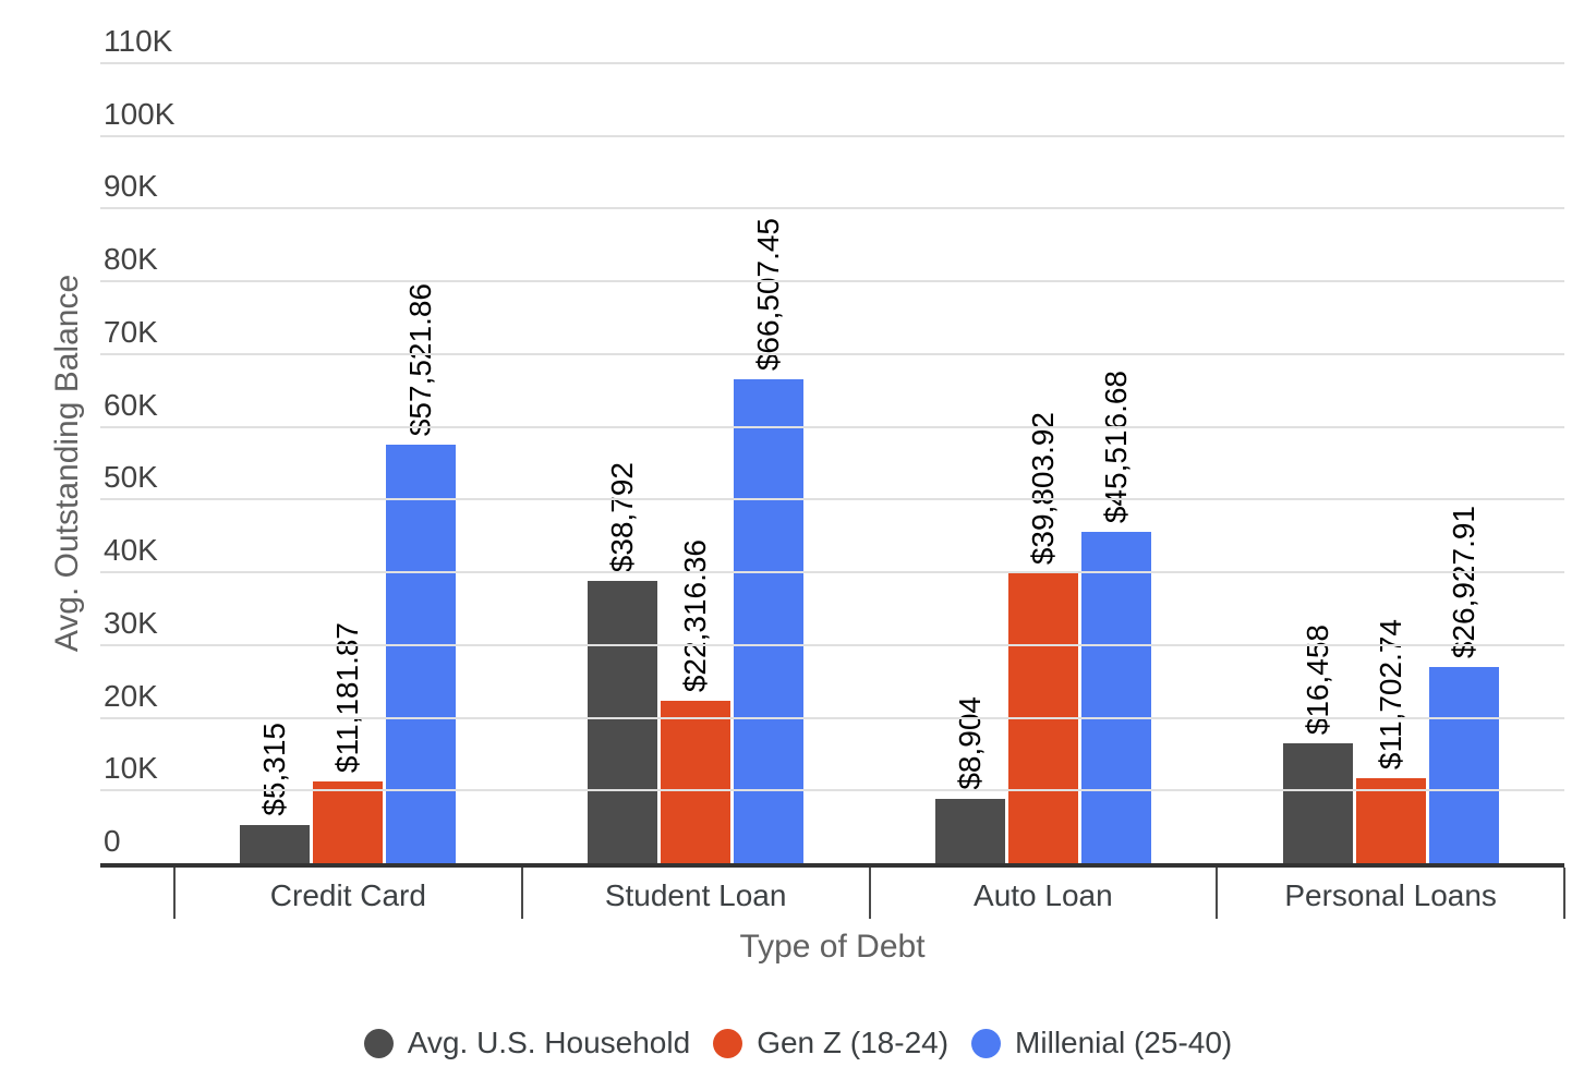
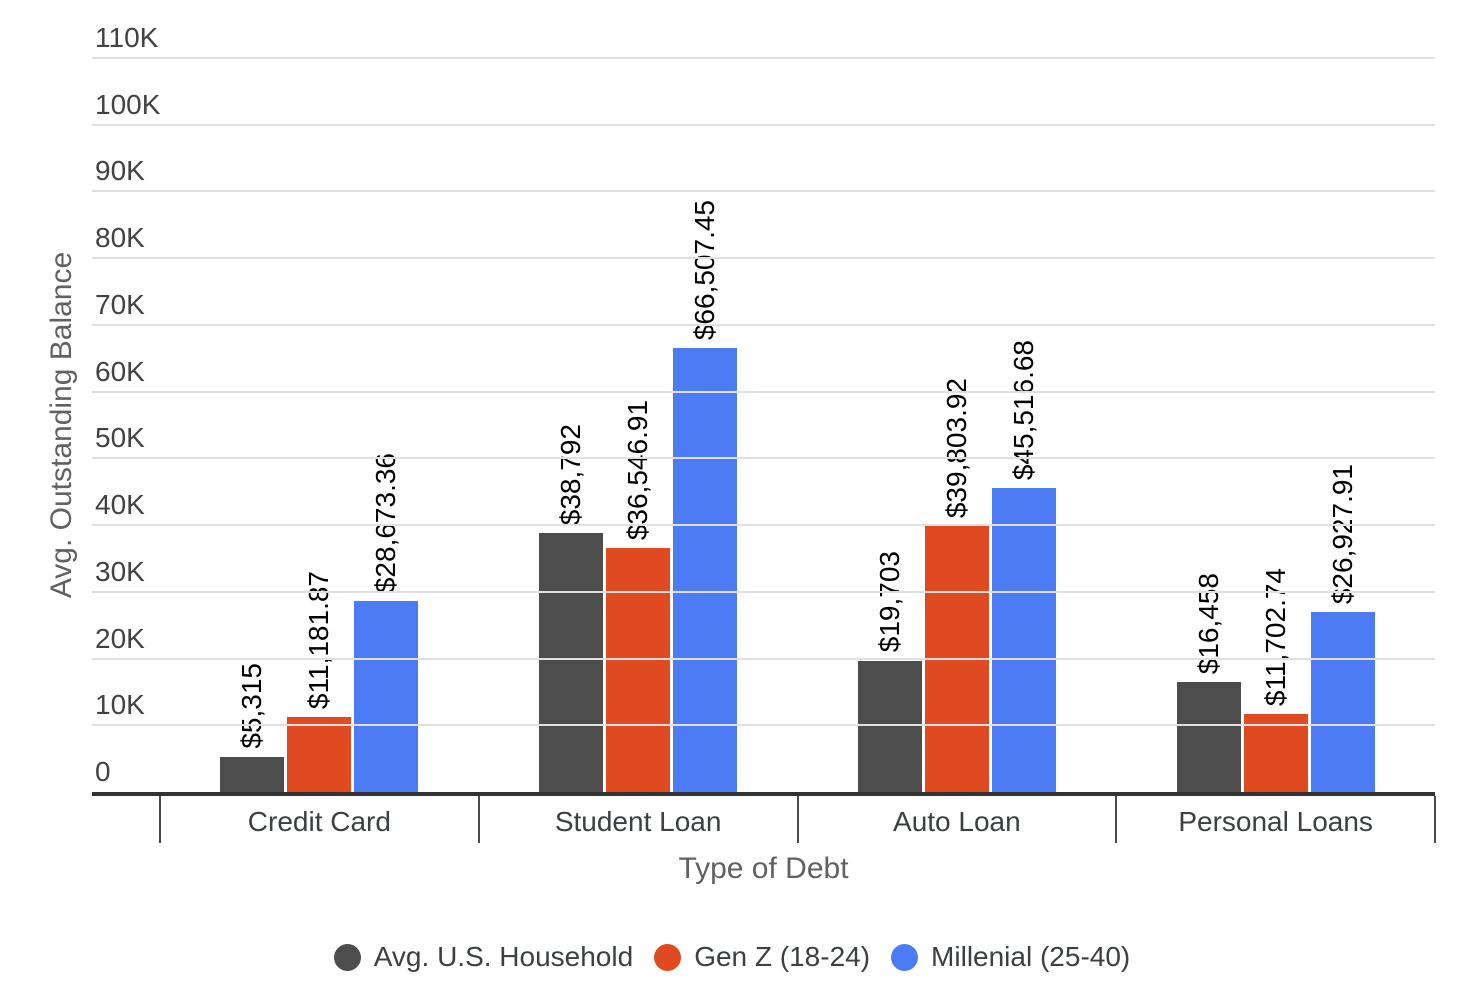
Millenial (25-40)/Credit Card: $57,521.86 -> $28,673.36
Gen Z (18-24)/Student Loan: $22,316.36 -> $36,546.91
Avg. U.S. Household/Auto Loan: $8,904 -> $19,703
